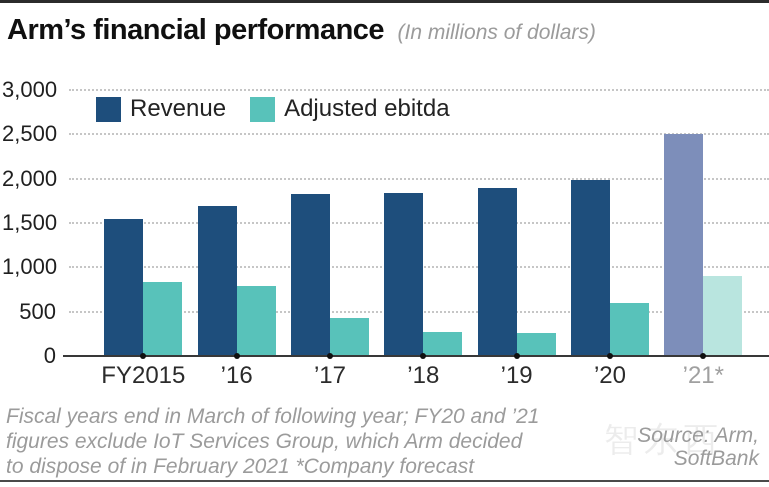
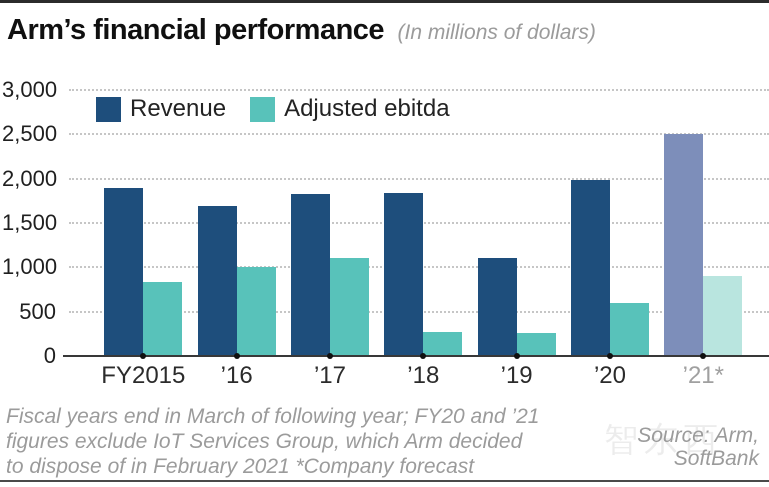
Revenue/FY2015: 1600 -> 1900
Adjusted ebitda/’16: 800 -> 1000
Adjusted ebitda/’17: 400 -> 1100
Revenue/’19: 1900 -> 1100
